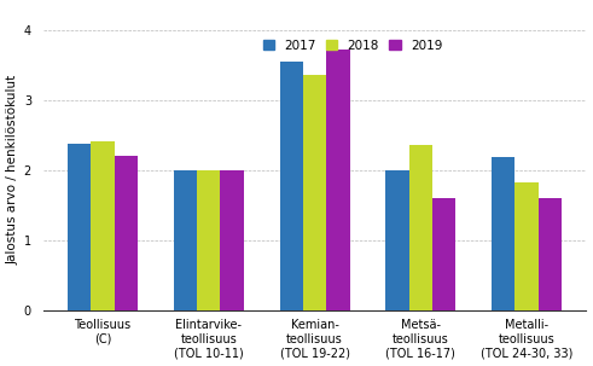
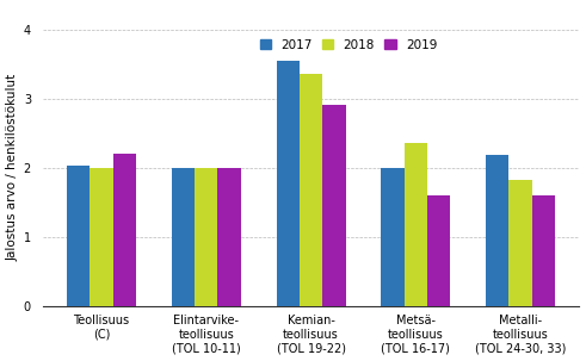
2017/Teollisuus (C): 2.38 -> 2.02
2018/Teollisuus (C): 2.40 -> 2.00
2019/Kemian- teollisuus (TOL 19-22): 3.72 -> 2.90
